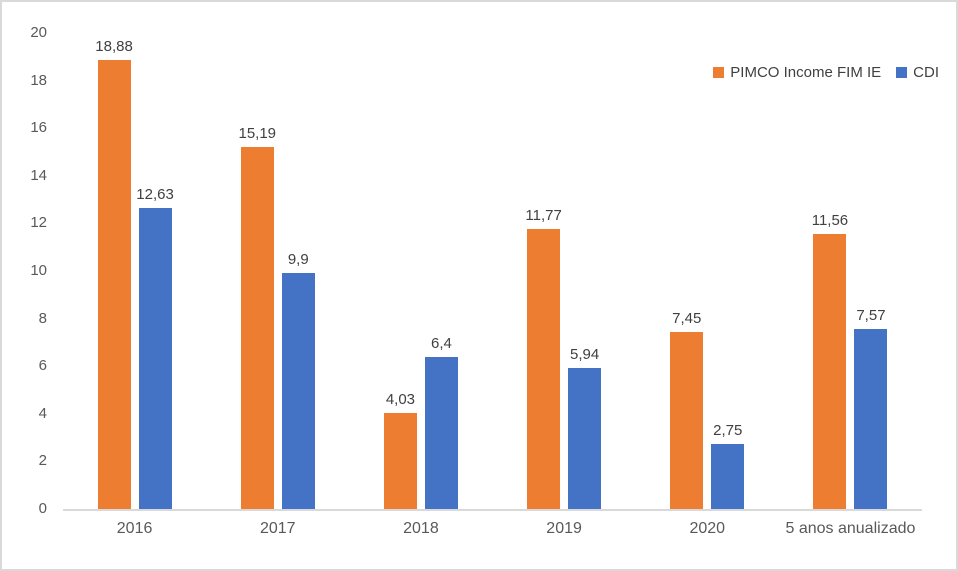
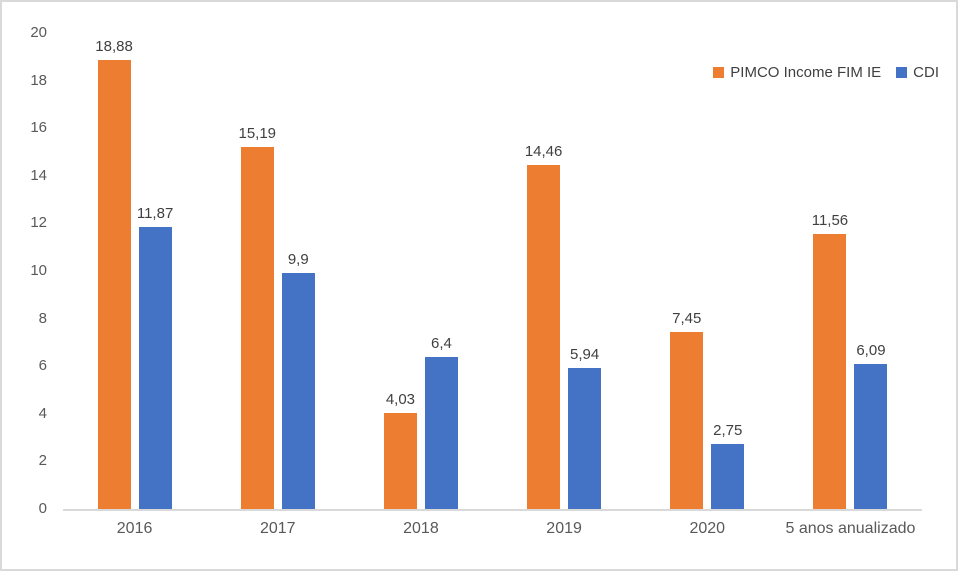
CDI/2016: 12,63 -> 11,87
PIMCO Income FIM IE/2019: 11,77 -> 14,46
CDI/5 anos anualizado: 7,57 -> 6,09
